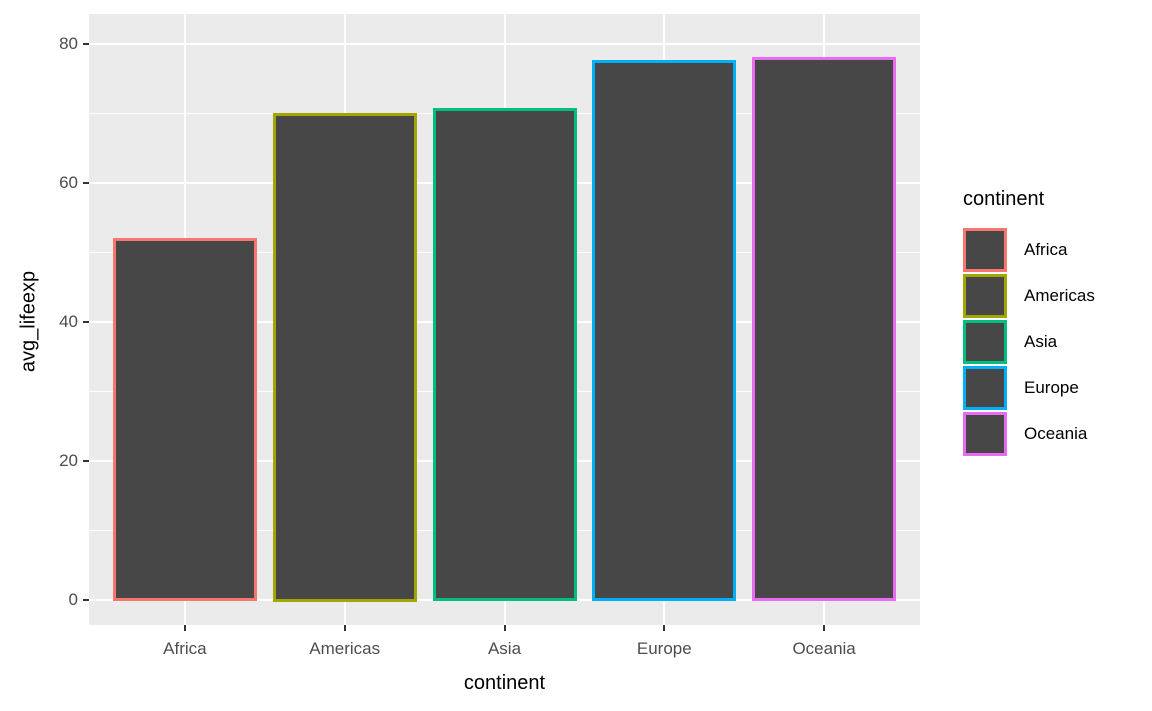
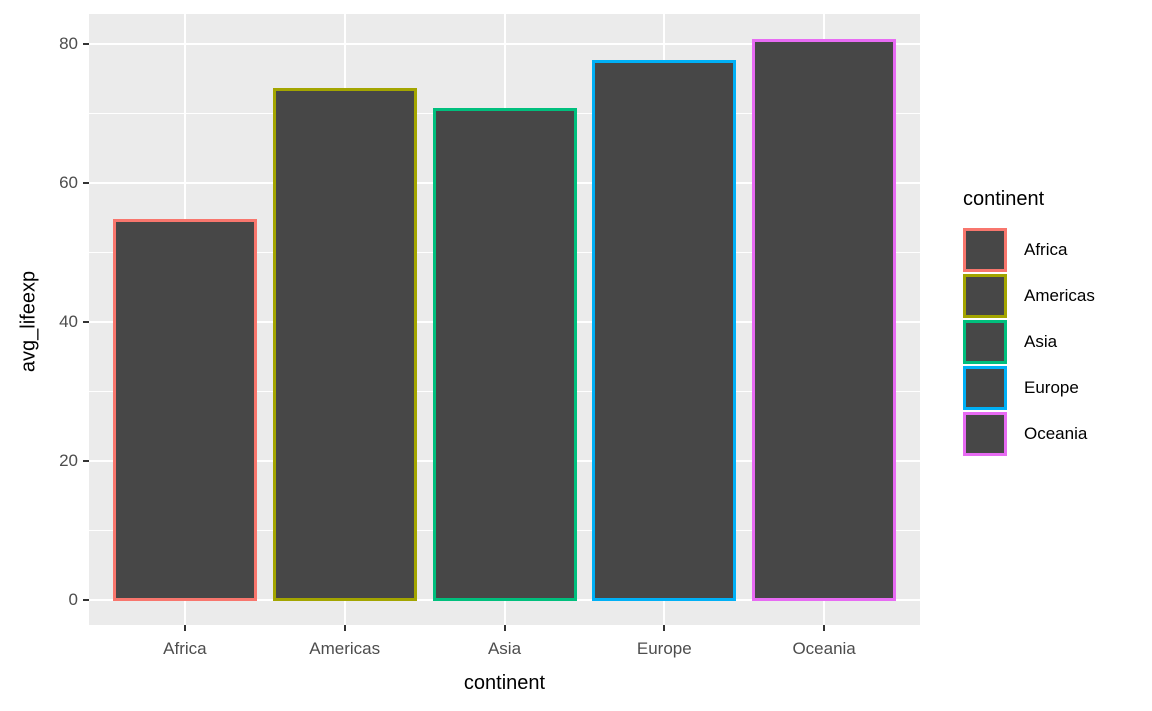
Africa: 52 -> 55
Americas: 70 -> 74
Oceania: 78 -> 81
